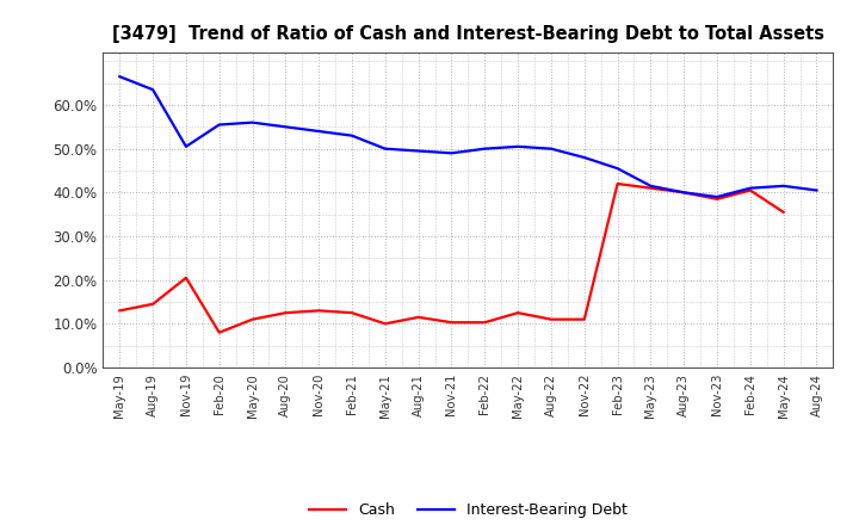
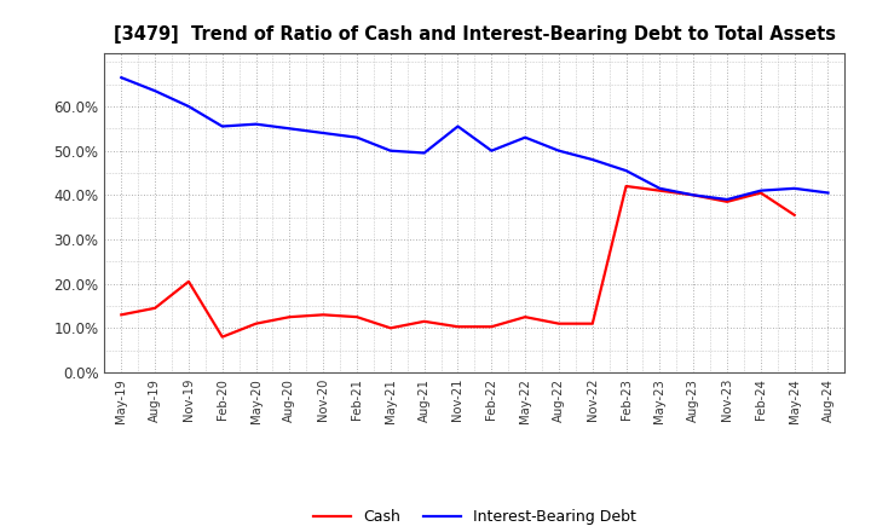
Interest-Bearing Debt/Nov-19: 50.5% -> 60.0%
Interest-Bearing Debt/Nov-21: 49.0% -> 55.5%
Interest-Bearing Debt/May-22: 50.5% -> 53.0%
